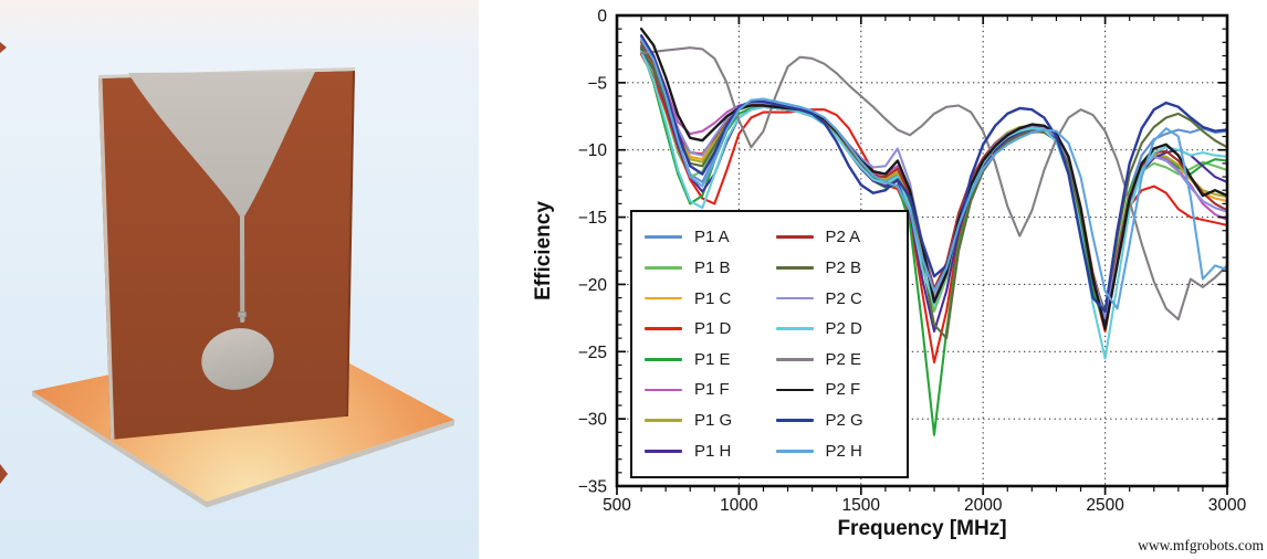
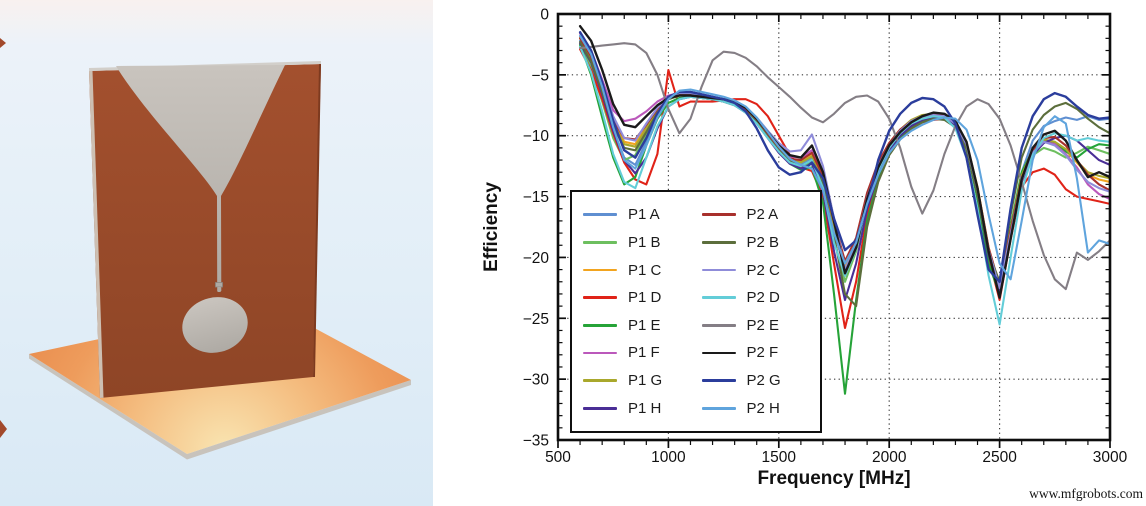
P1 D/1000: -8.8 -> -4.6
